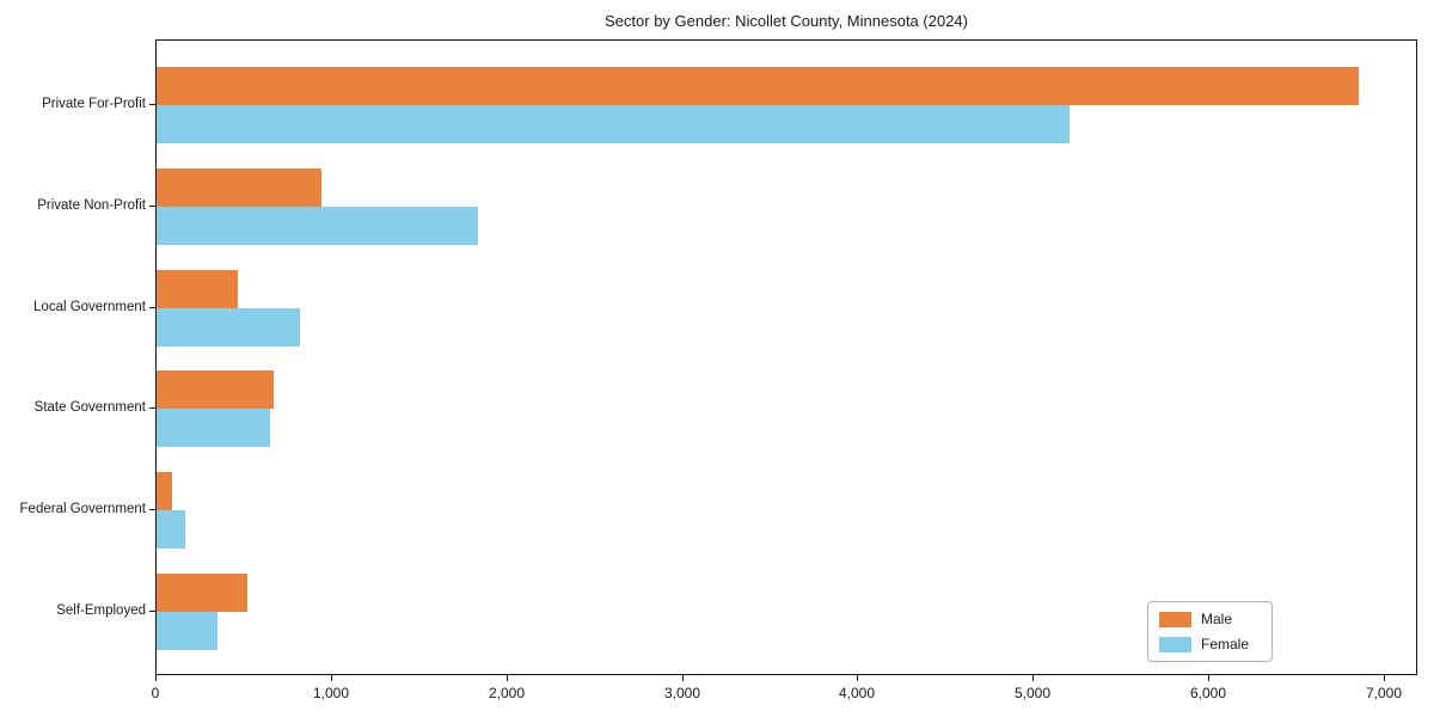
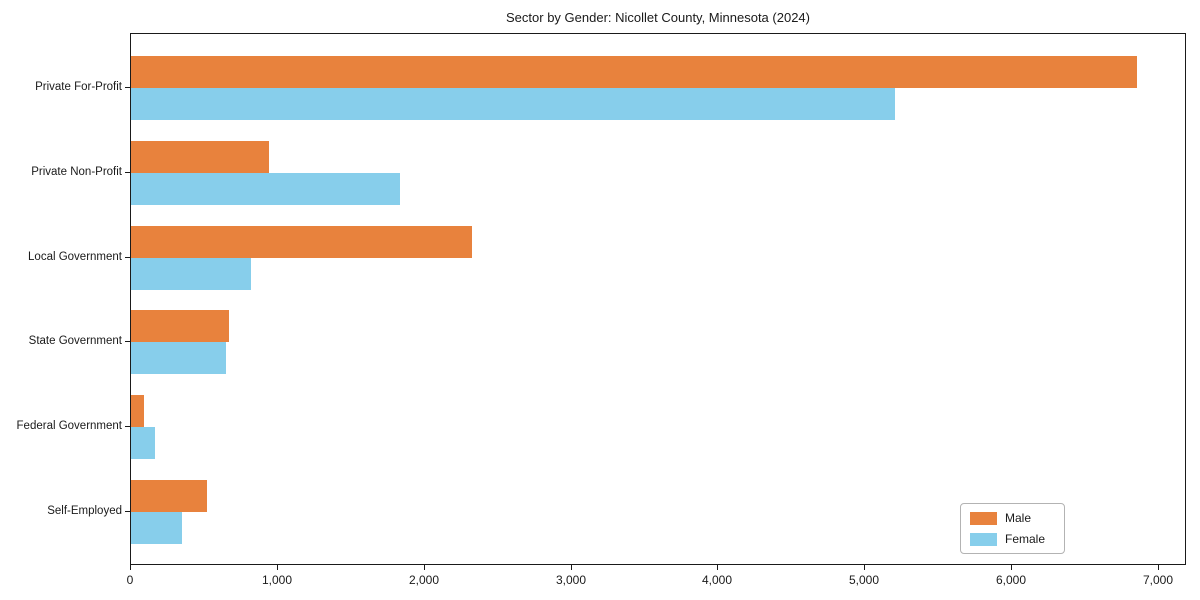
Male/Local Government: 460 -> 2320
